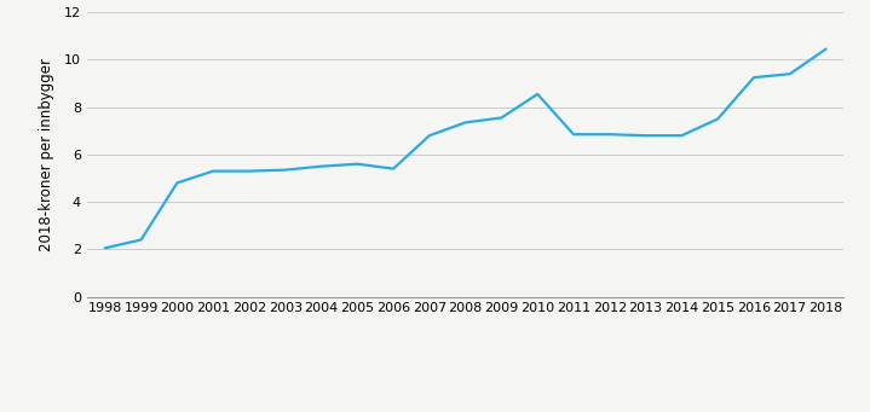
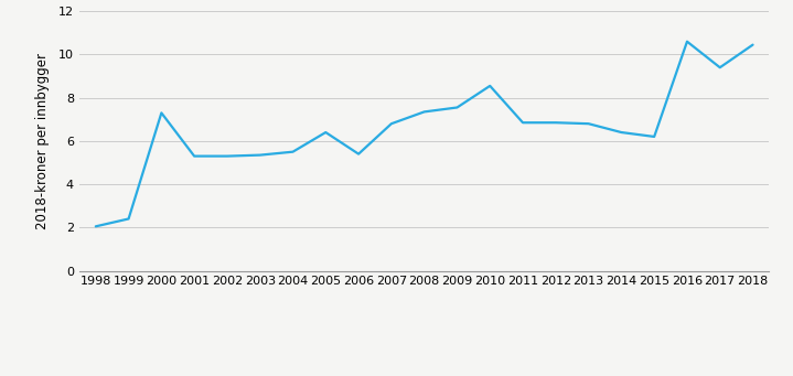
2000: 4.8 -> 7.3
2005: 5.6 -> 6.4
2014: 6.8 -> 6.4
2015: 7.5 -> 6.2
2016: 9.2 -> 10.6
